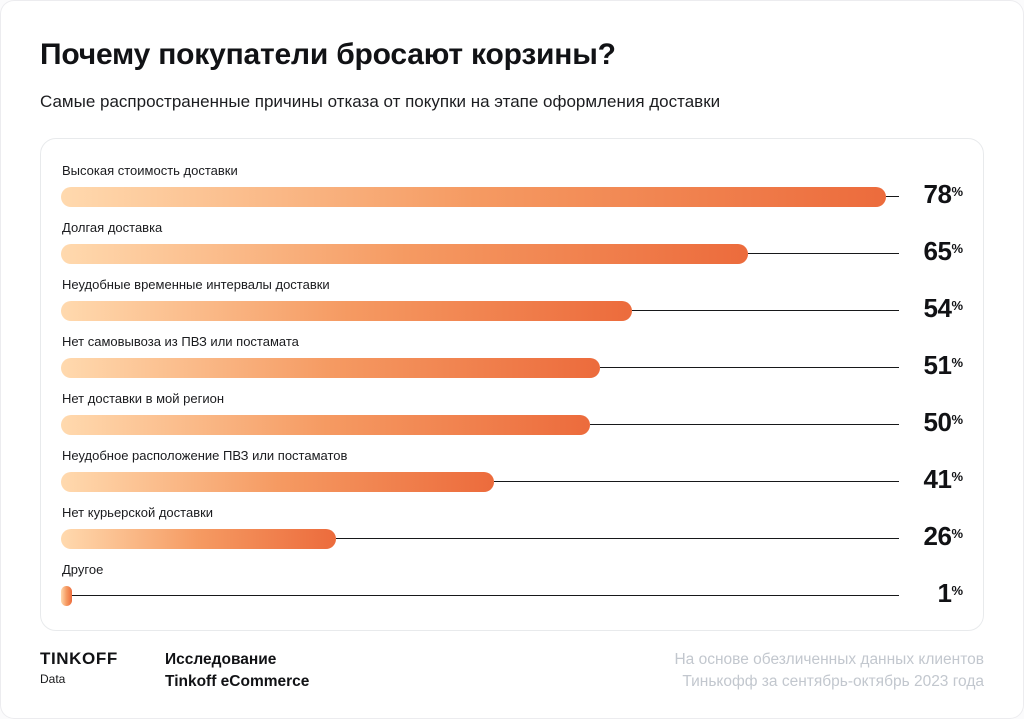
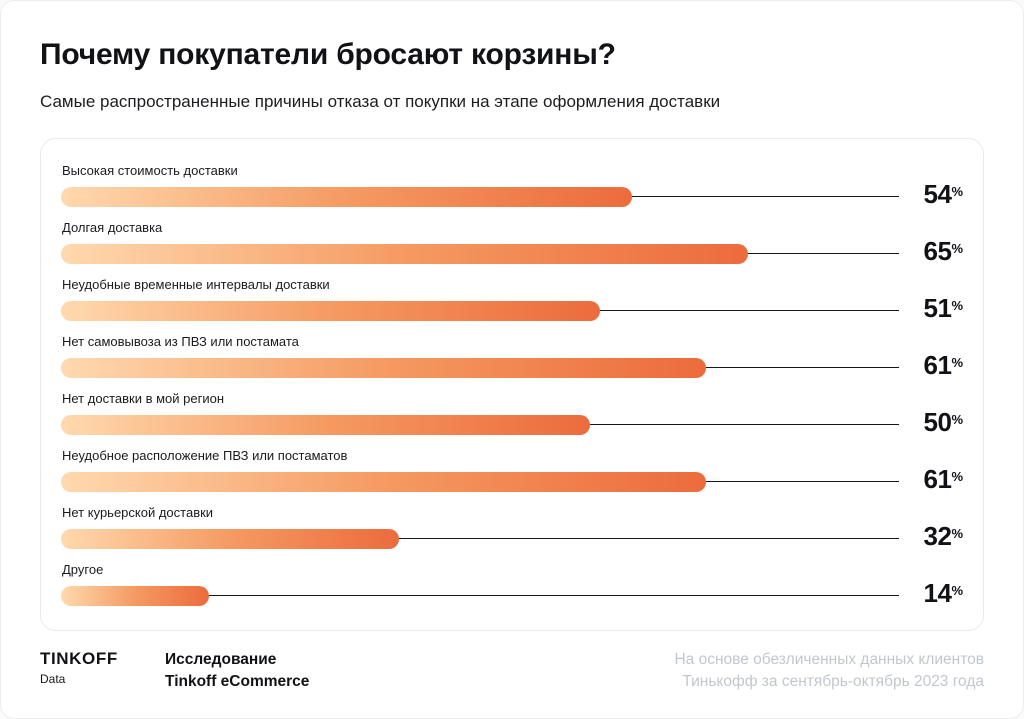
Высокая стоимость доставки: 78 -> 54
Неудобные временные интервалы доставки: 54 -> 51
Нет самовывоза из ПВЗ или постамата: 51 -> 61
Неудобное расположение ПВЗ или постаматов: 41 -> 61
Нет курьерской доставки: 26 -> 32
Другое: 1 -> 14
